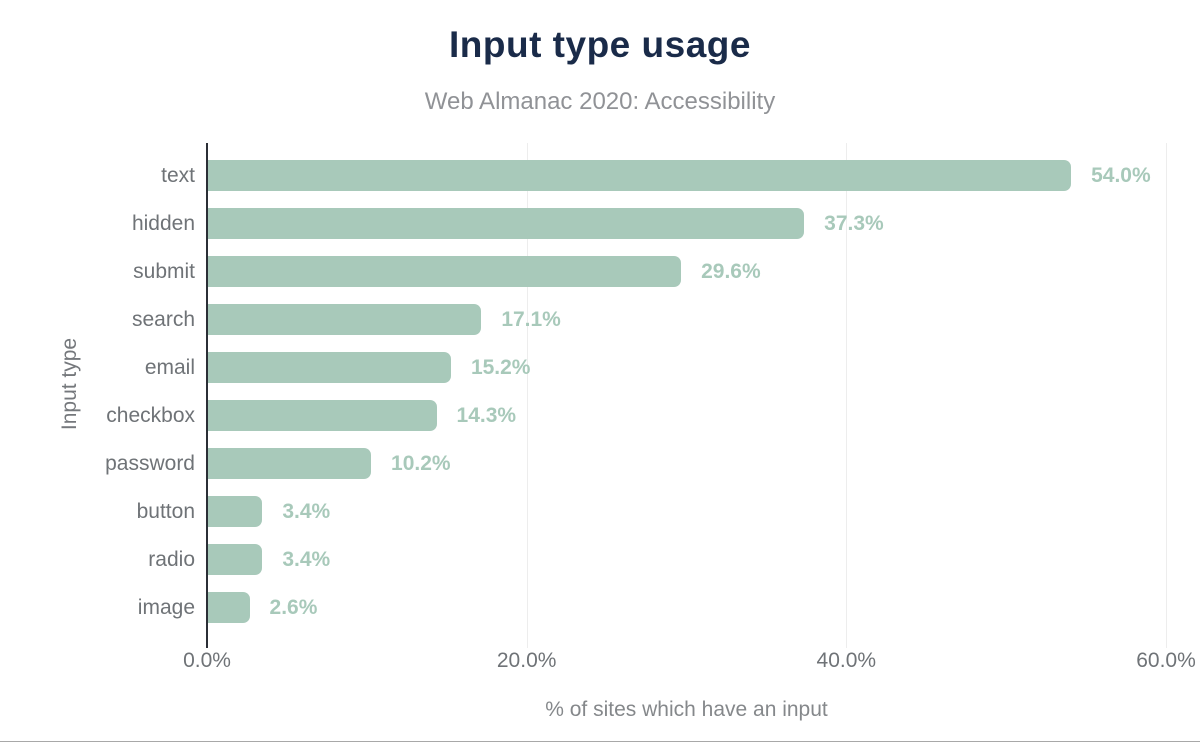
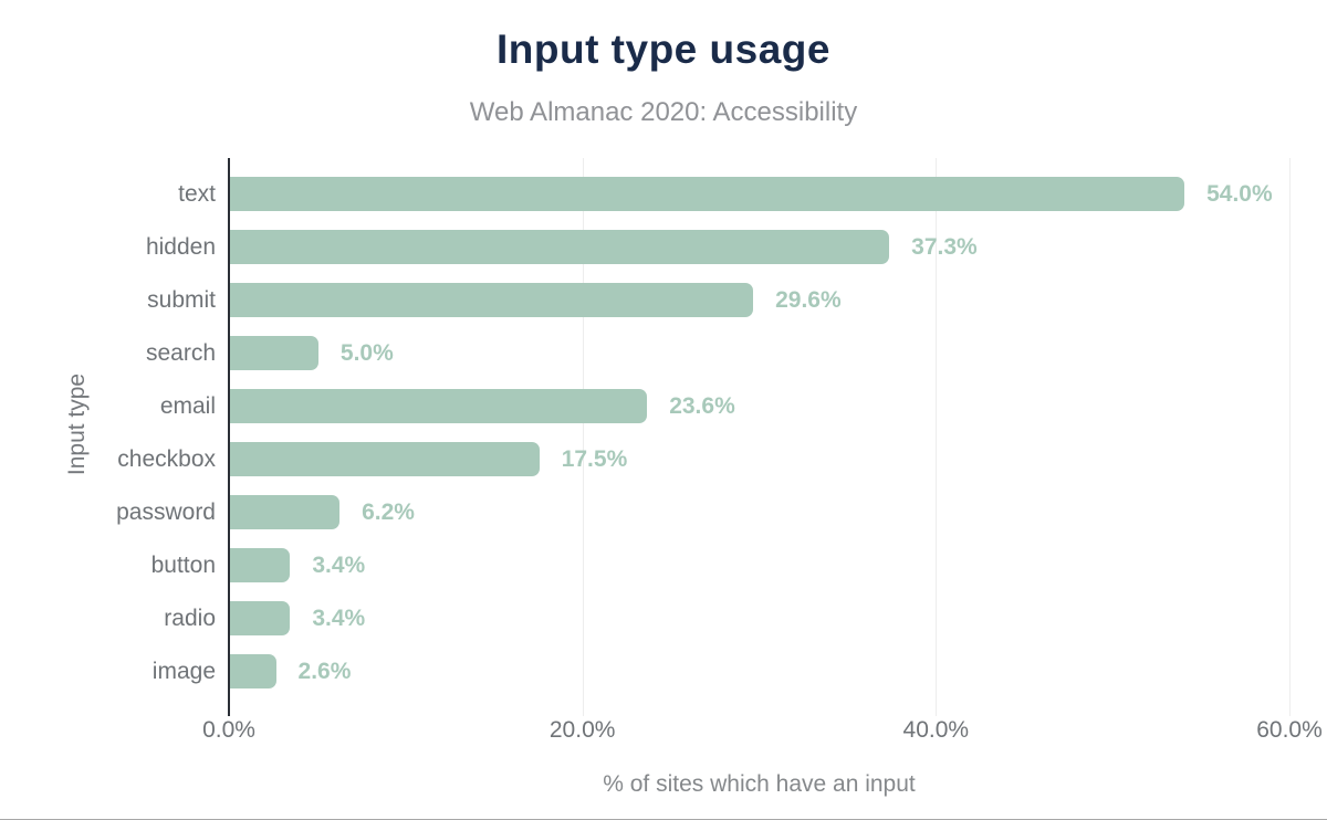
search: 17.1% -> 5.0%
email: 15.2% -> 23.6%
checkbox: 14.3% -> 17.5%
password: 10.2% -> 6.2%
